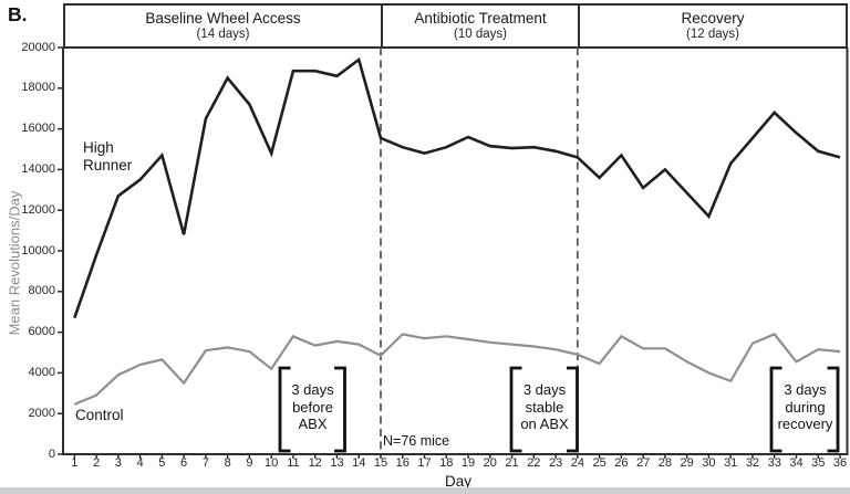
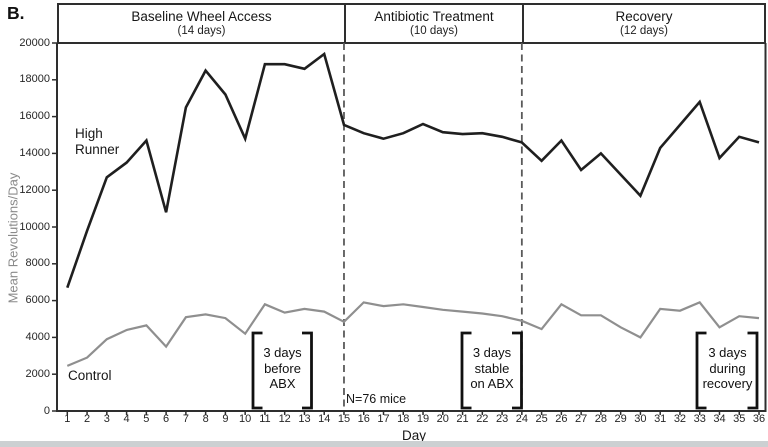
Control/31: 3600 -> 5600
High Runner/34: 15800 -> 13800
